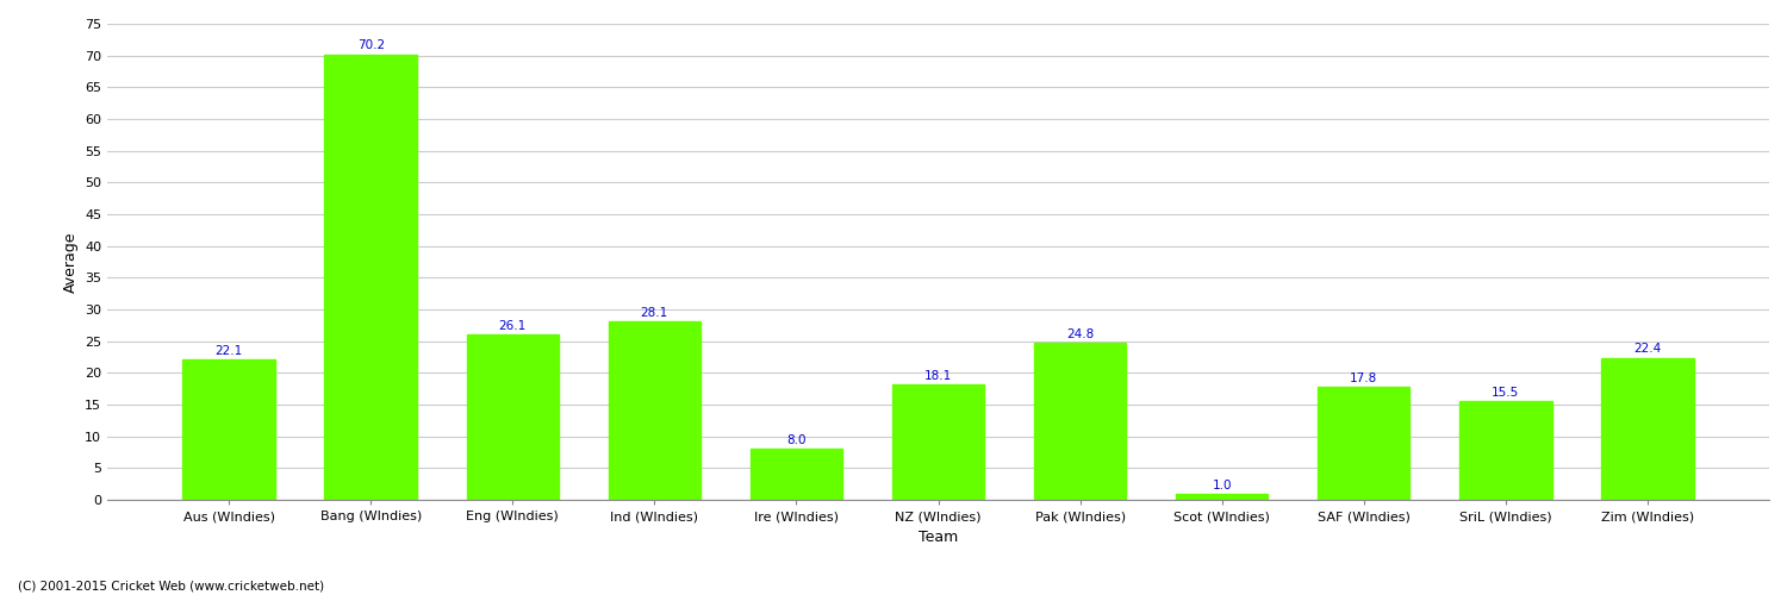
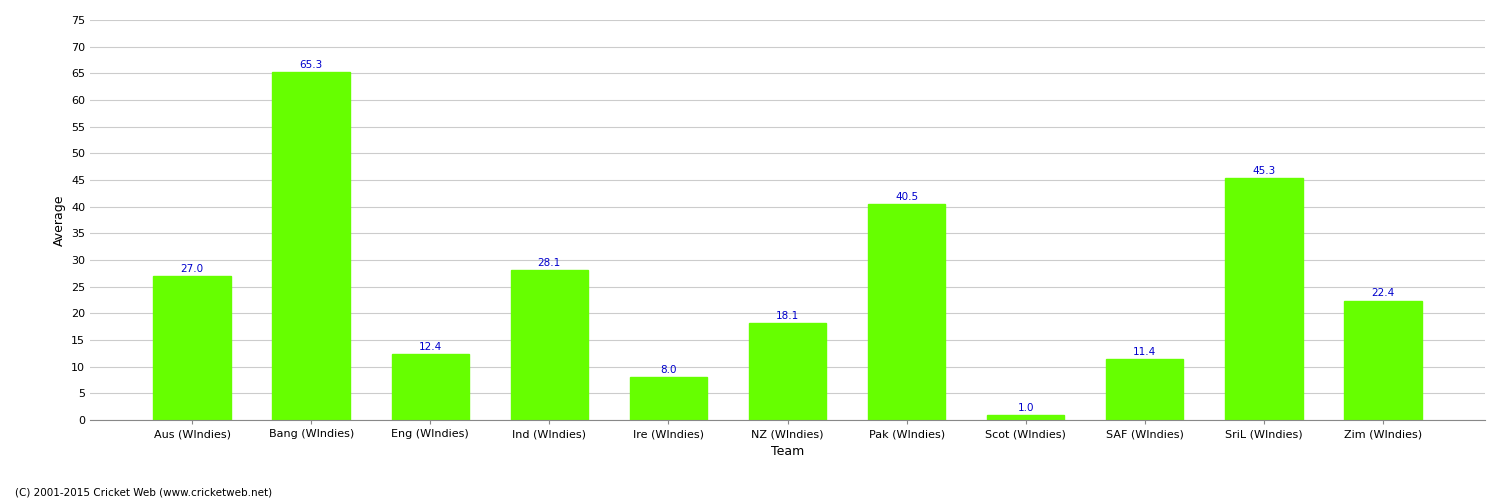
Aus (WIndies): 22.1 -> 27.0
Bang (WIndies): 70.2 -> 65.3
Eng (WIndies): 26.1 -> 12.4
Pak (WIndies): 24.8 -> 40.5
SAF (WIndies): 17.8 -> 11.4
SriL (WIndies): 15.5 -> 45.3
